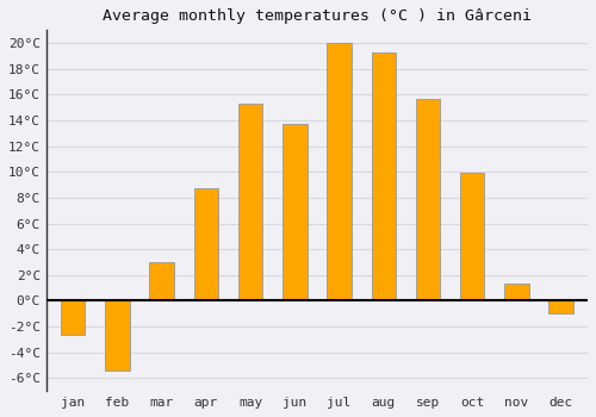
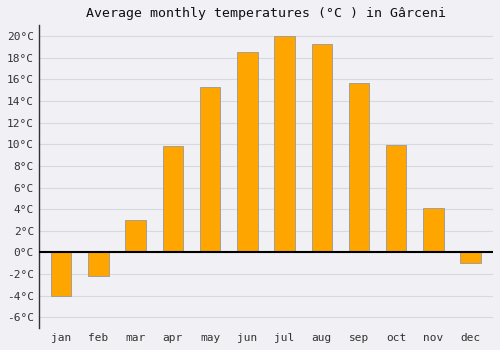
jan: -2.6°C -> -4.0°C
feb: -5.4°C -> -2.2°C
apr: 8.7°C -> 9.8°C
jun: 13.7°C -> 18.5°C
nov: 1.3°C -> 4.1°C
